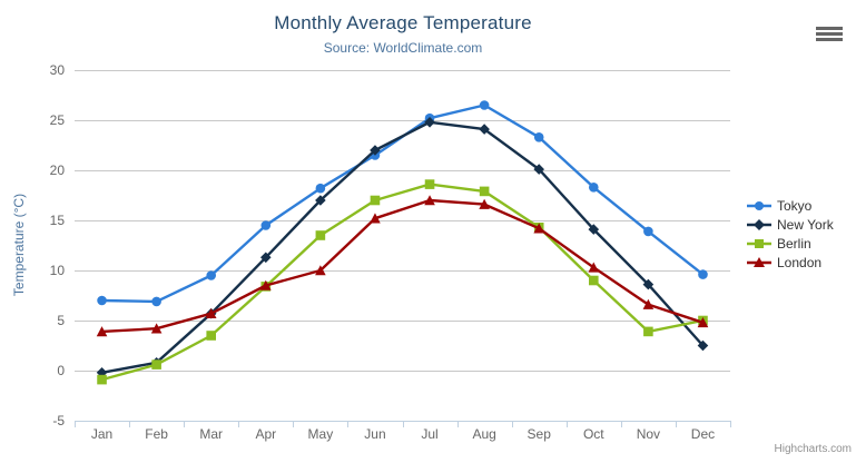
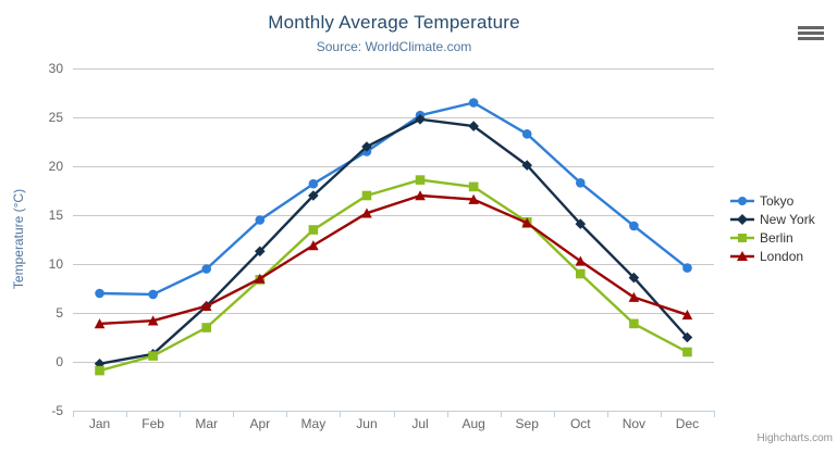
London/May: 10 -> 12
Berlin/Dec: 5 -> 1
